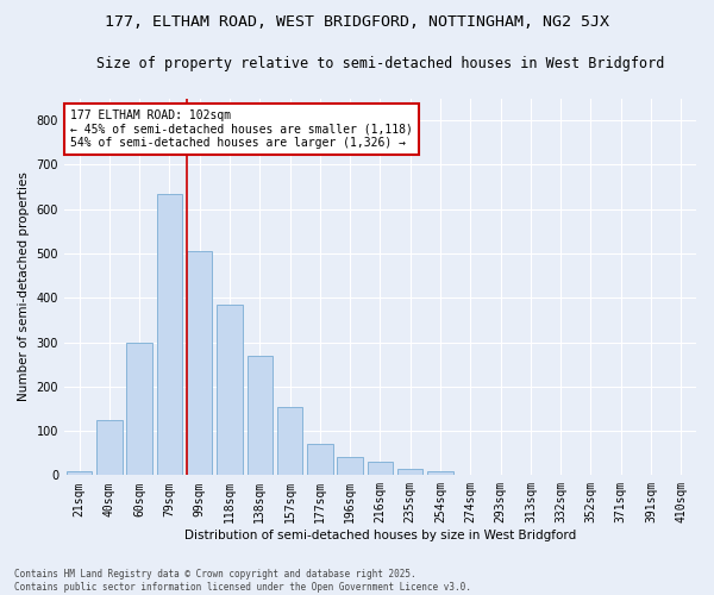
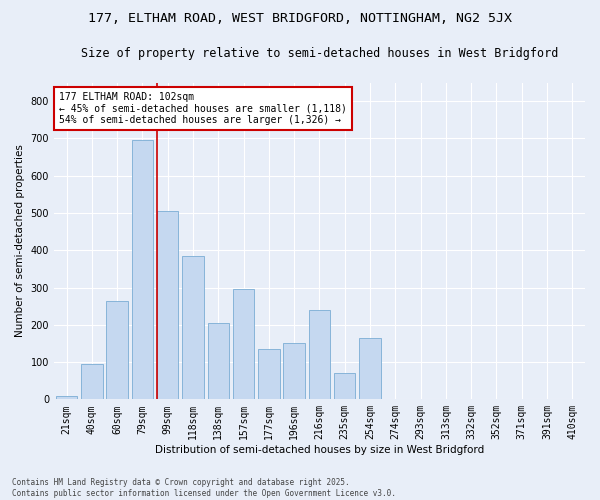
40sqm: 125 -> 95
60sqm: 300 -> 265
79sqm: 635 -> 695
138sqm: 270 -> 205
157sqm: 155 -> 295
177sqm: 70 -> 135
196sqm: 40 -> 150
216sqm: 30 -> 240
235sqm: 15 -> 70
254sqm: 10 -> 165
